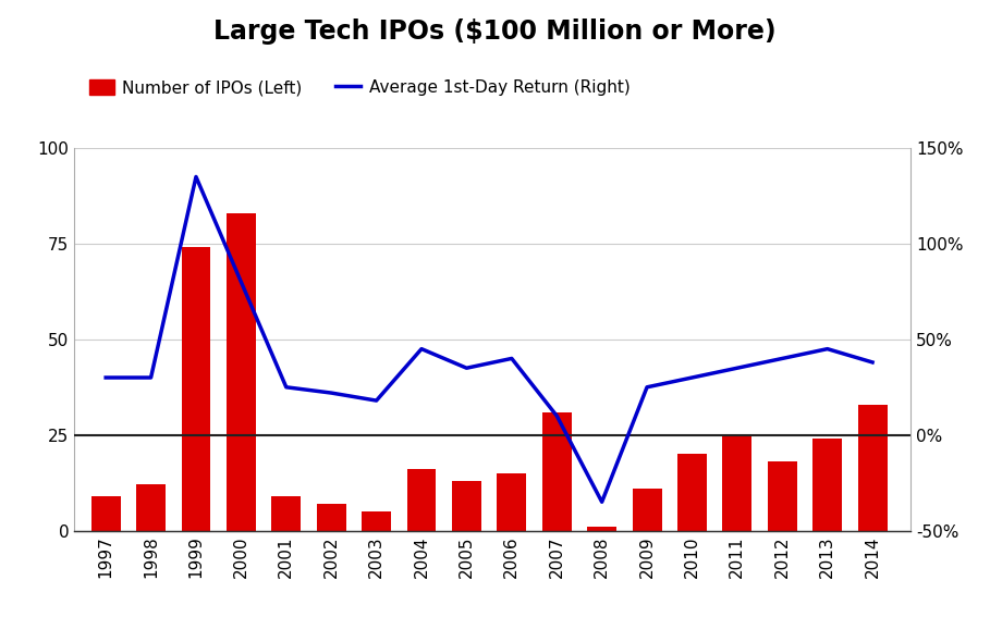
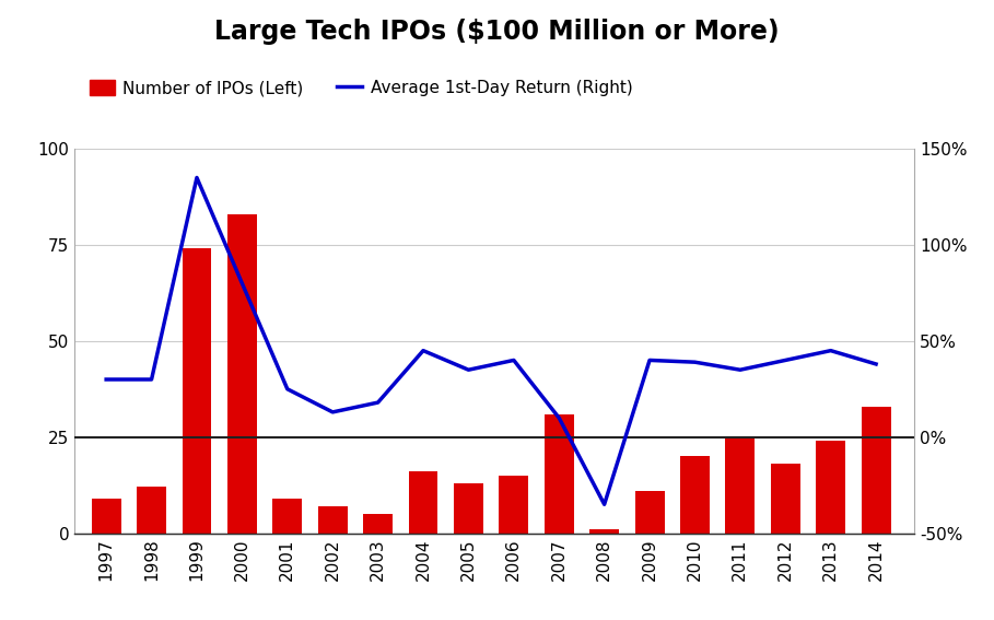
Average 1st-Day Return (Right)/2002: 22% -> 13%
Average 1st-Day Return (Right)/2009: 25% -> 40%
Average 1st-Day Return (Right)/2010: 30% -> 39%
